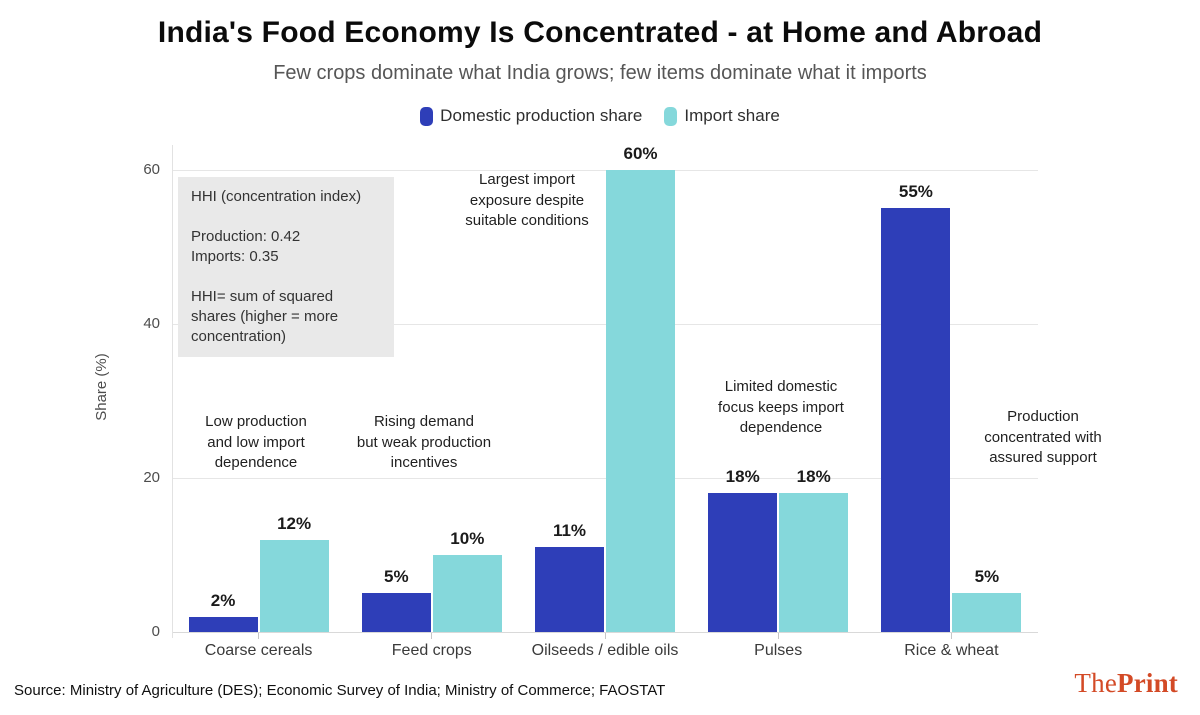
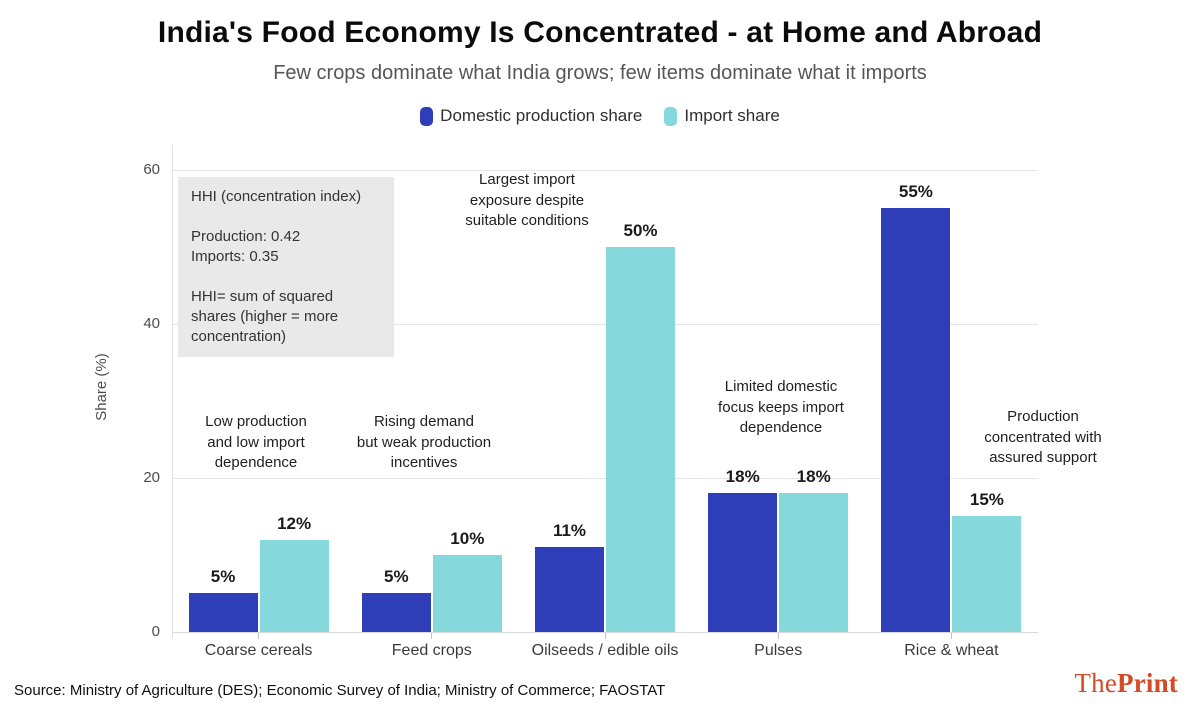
Domestic production share/Coarse cereals: 2% -> 5%
Import share/Oilseeds / edible oils: 60% -> 50%
Import share/Rice & wheat: 5% -> 15%
